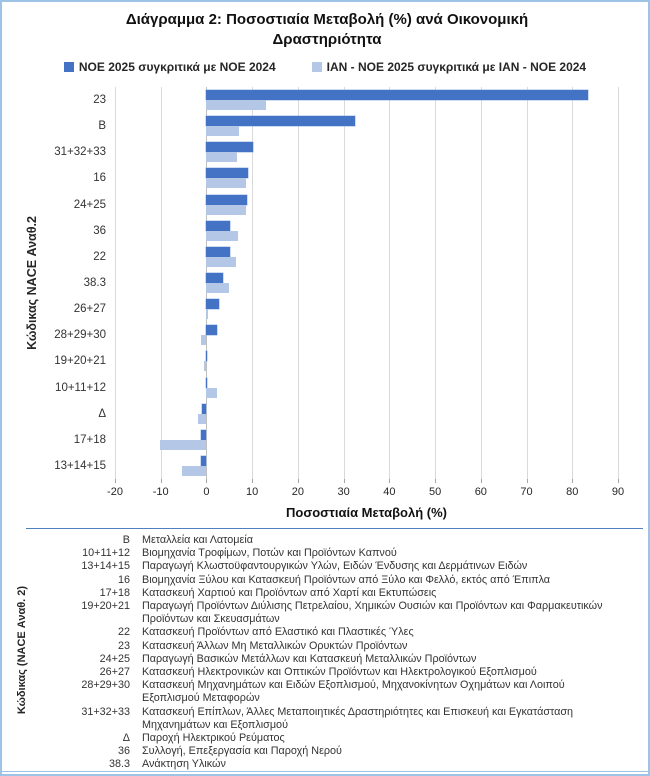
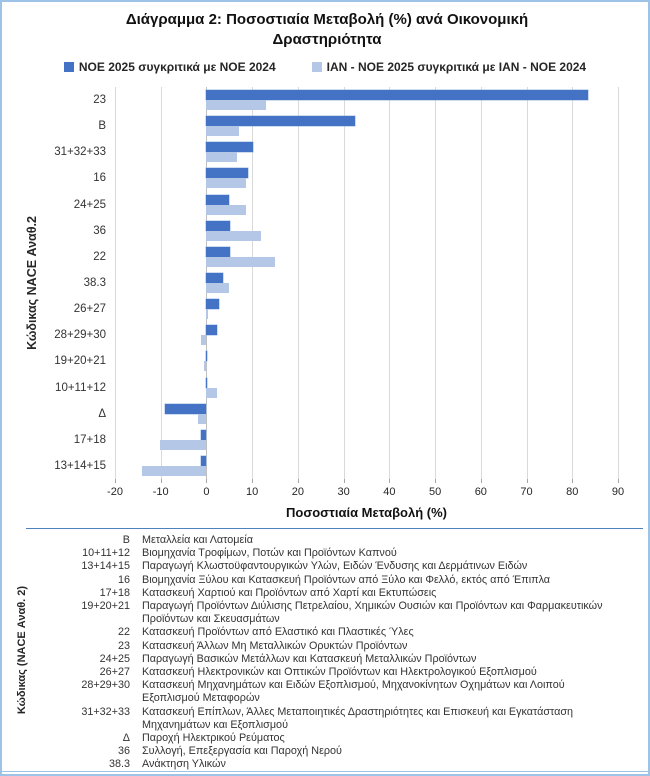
ΝΟΕ 2025 συγκριτικά με ΝΟΕ 2024/24+25: 9 -> 5
ΙΑΝ - ΝΟΕ 2025 συγκριτικά με ΙΑΝ - ΝΟΕ 2024/36: 7 -> 12
ΙΑΝ - ΝΟΕ 2025 συγκριτικά με ΙΑΝ - ΝΟΕ 2024/22: 6 -> 15
ΝΟΕ 2025 συγκριτικά με ΝΟΕ 2024/Δ: -1 -> -9
ΙΑΝ - ΝΟΕ 2025 συγκριτικά με ΙΑΝ - ΝΟΕ 2024/13+14+15: -5 -> -14
